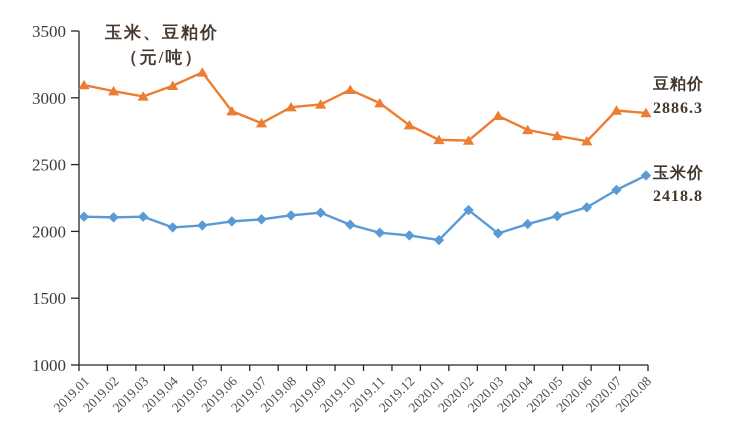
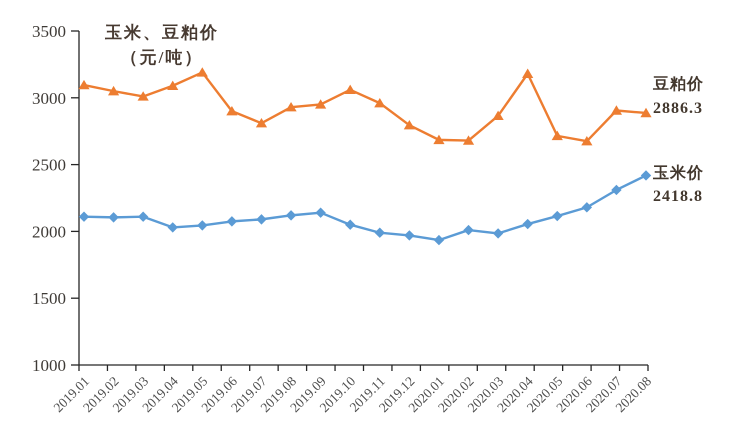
玉米价/2020.02: 2160 -> 2010
豆粕价/2020.04: 2760 -> 3180
